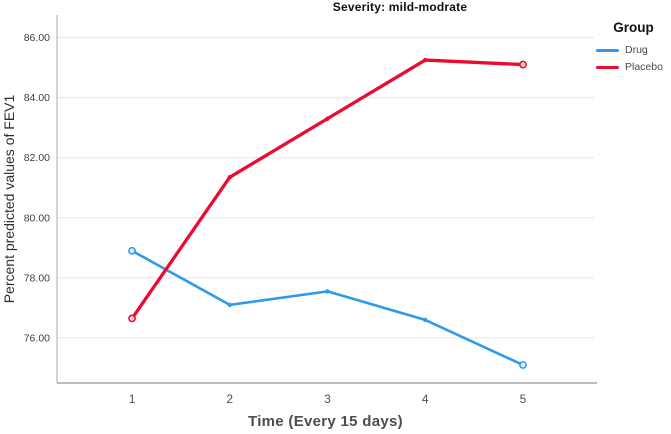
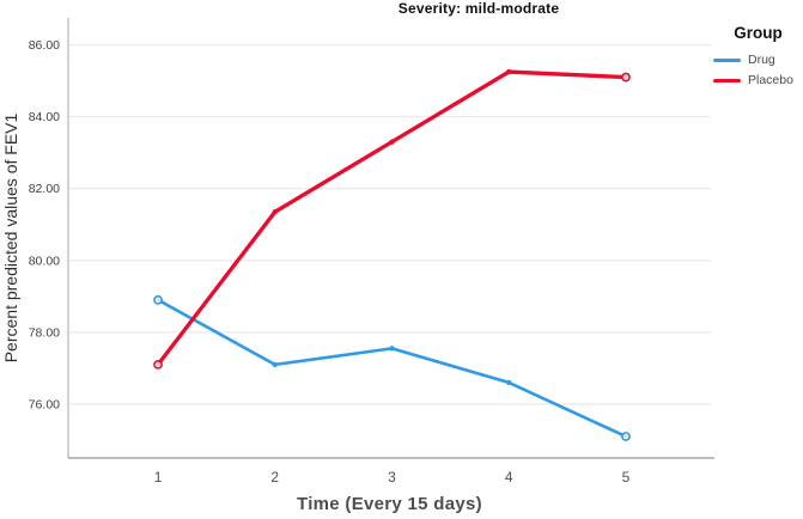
Placebo/1: 76.7 -> 77.1
